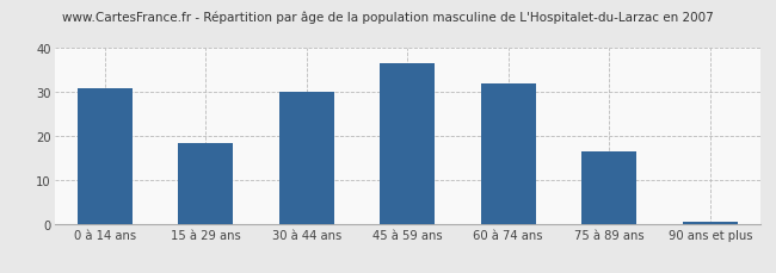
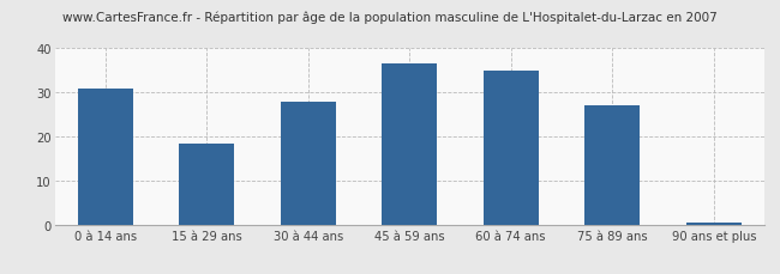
30 à 44 ans: 30.0 -> 28.0
60 à 74 ans: 32.0 -> 35.0
75 à 89 ans: 16.5 -> 27.0
